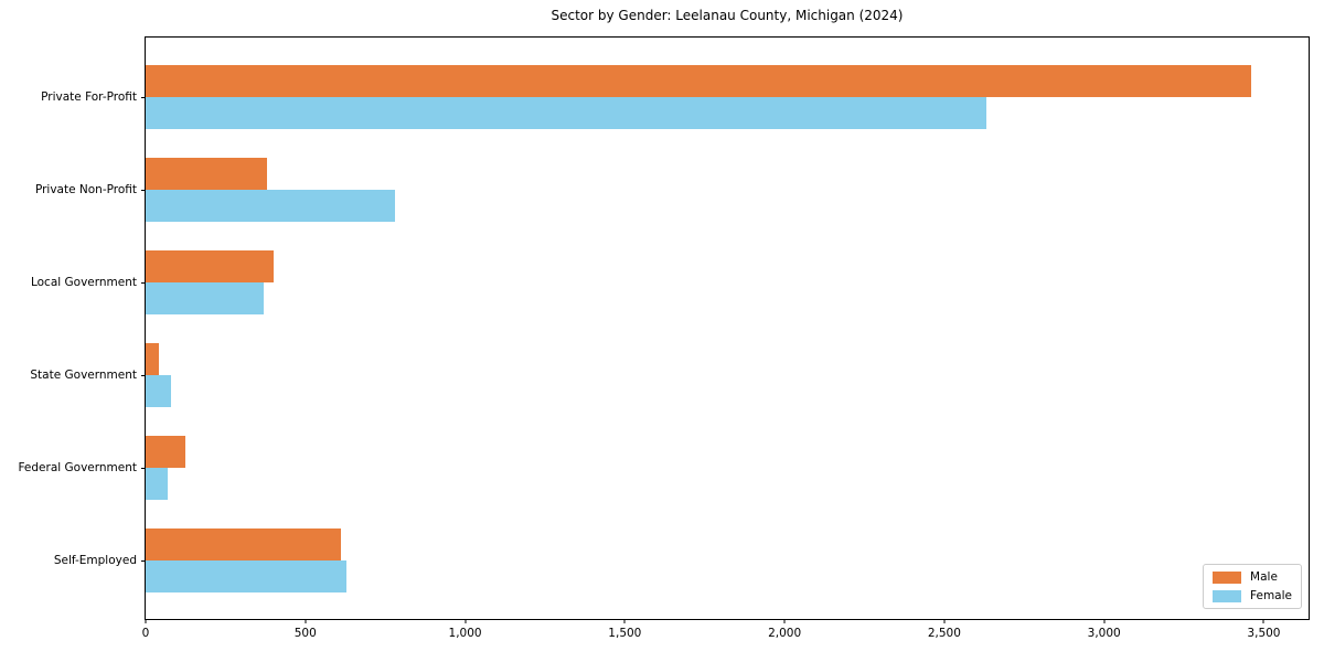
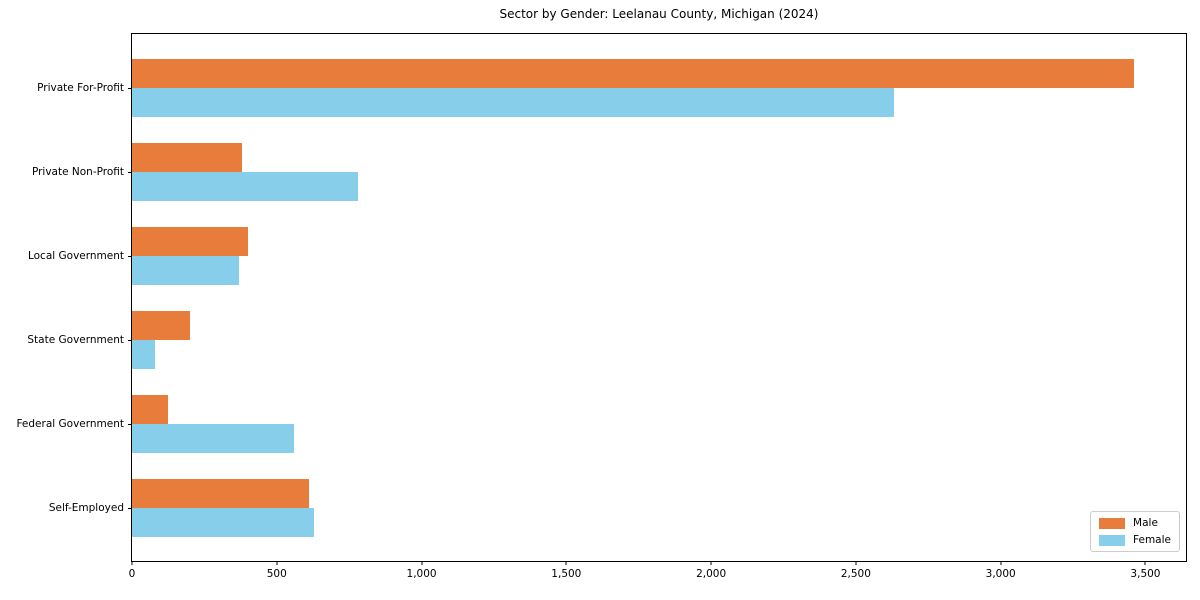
Male/State Government: 40 -> 200
Female/Federal Government: 70 -> 560
